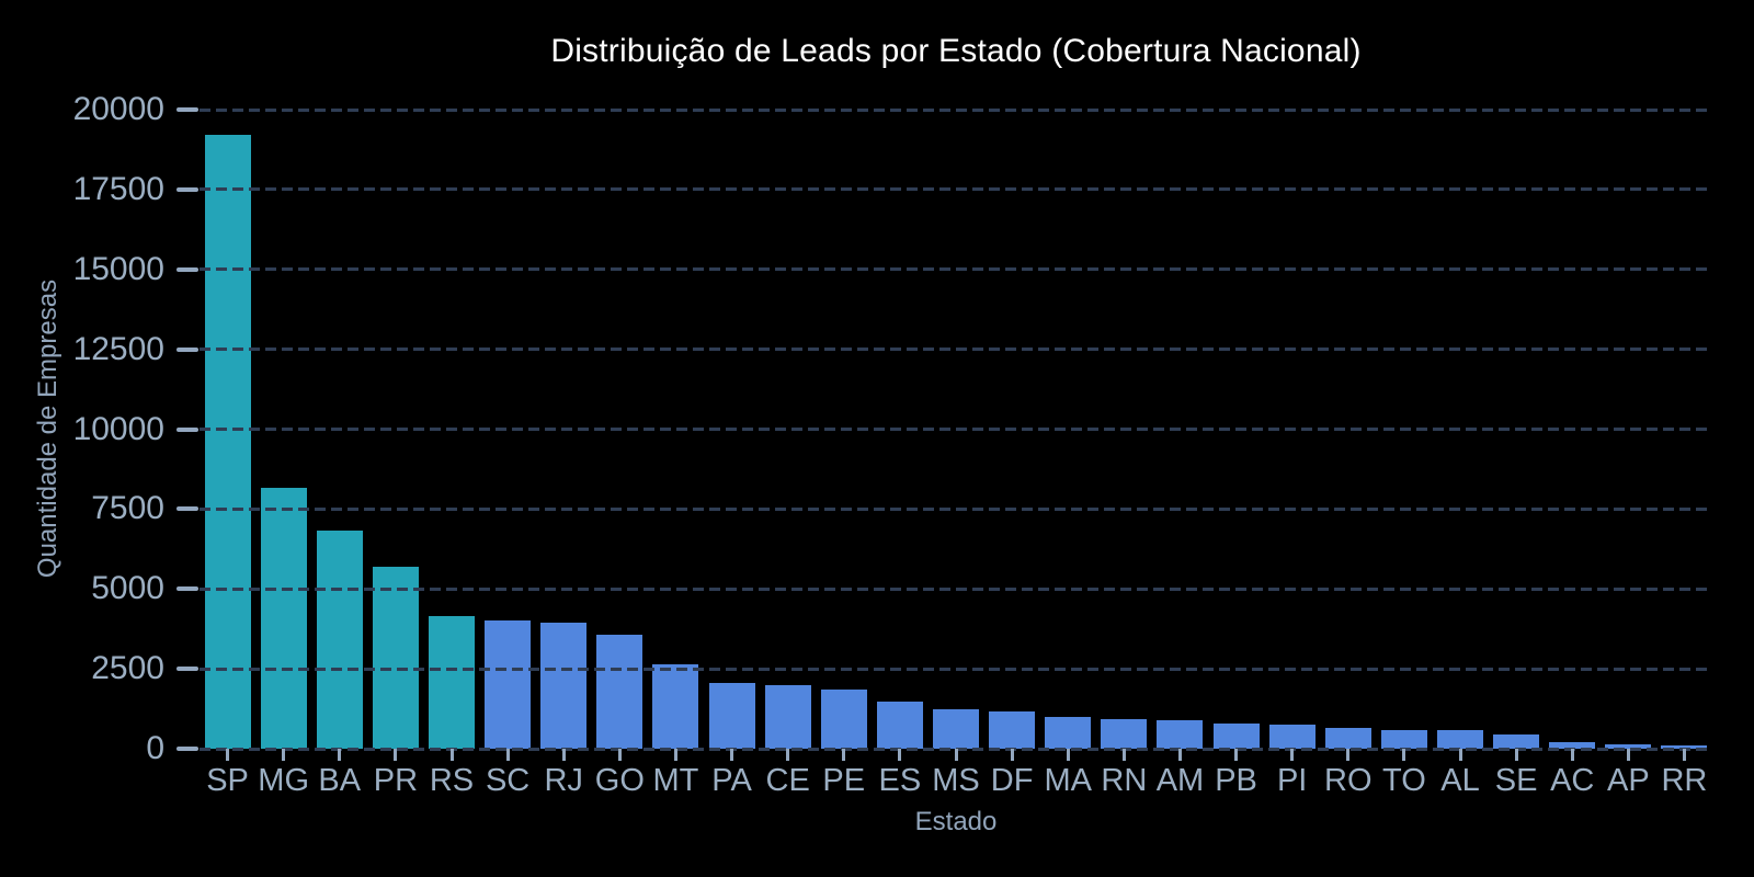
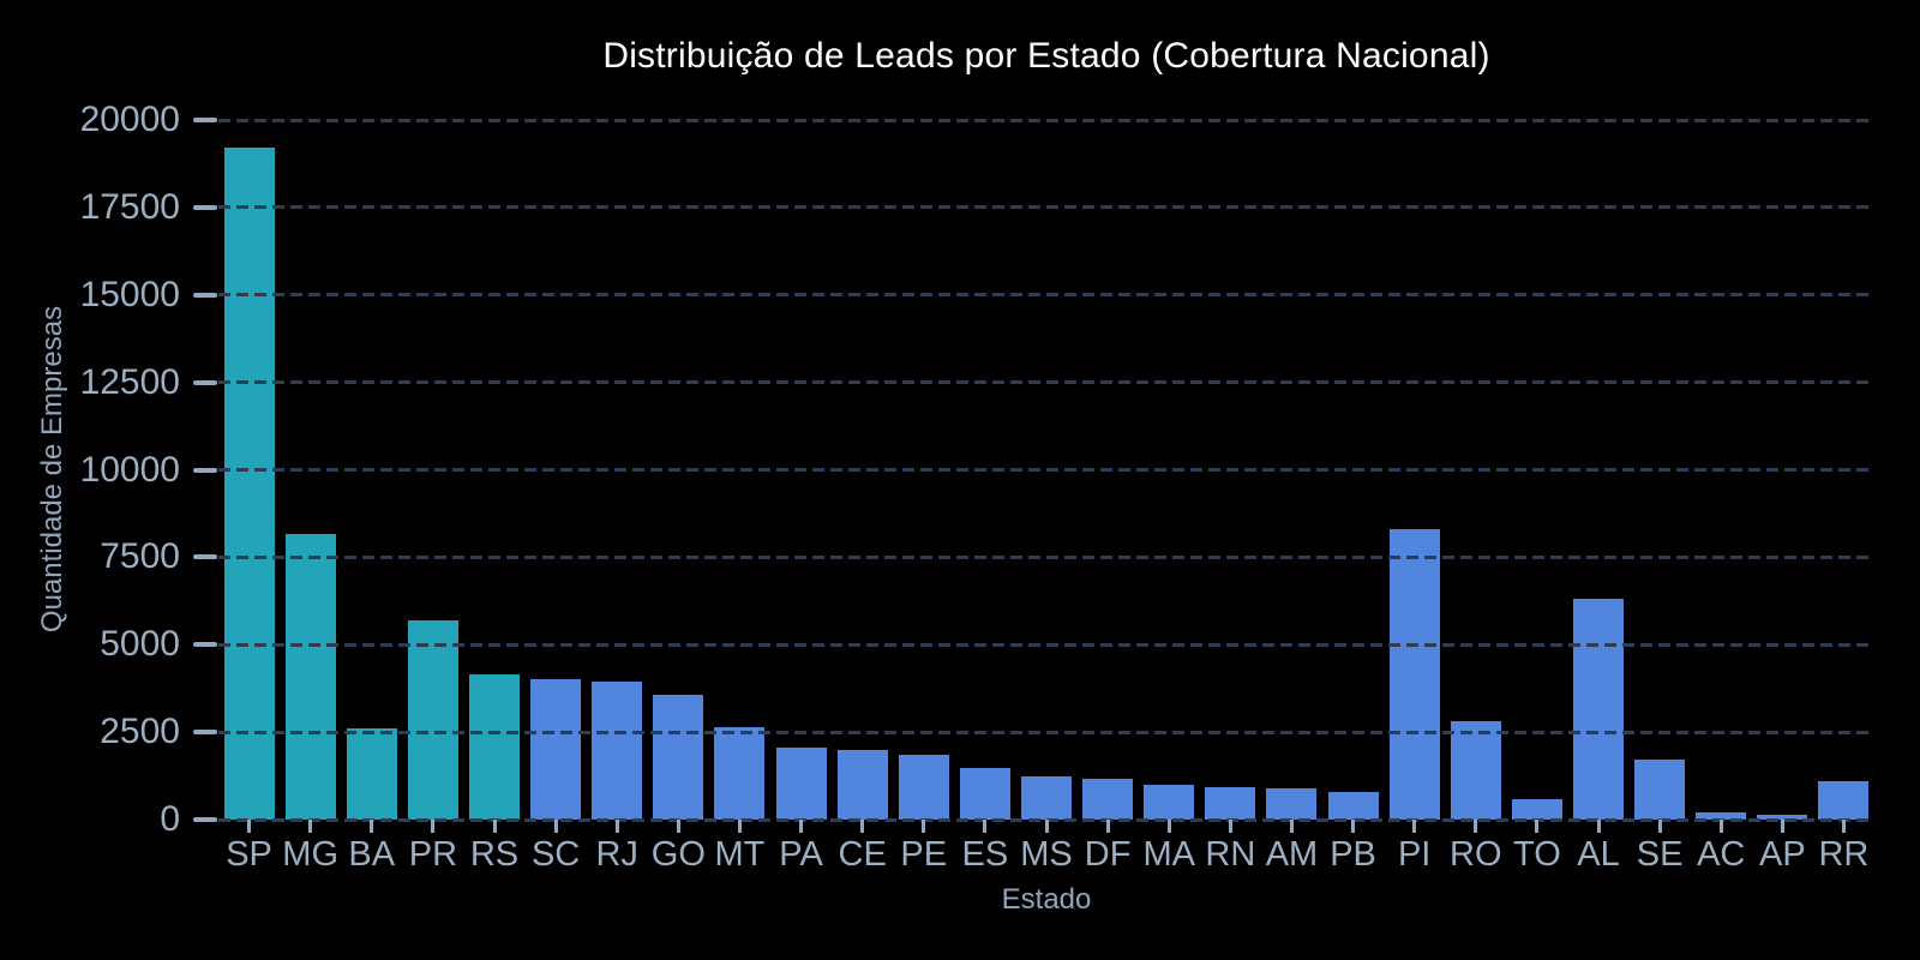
BA: 6800 -> 2600
PI: 800 -> 8300
RO: 600 -> 2800
AL: 600 -> 6300
SE: 500 -> 1700
RR: 100 -> 1100
